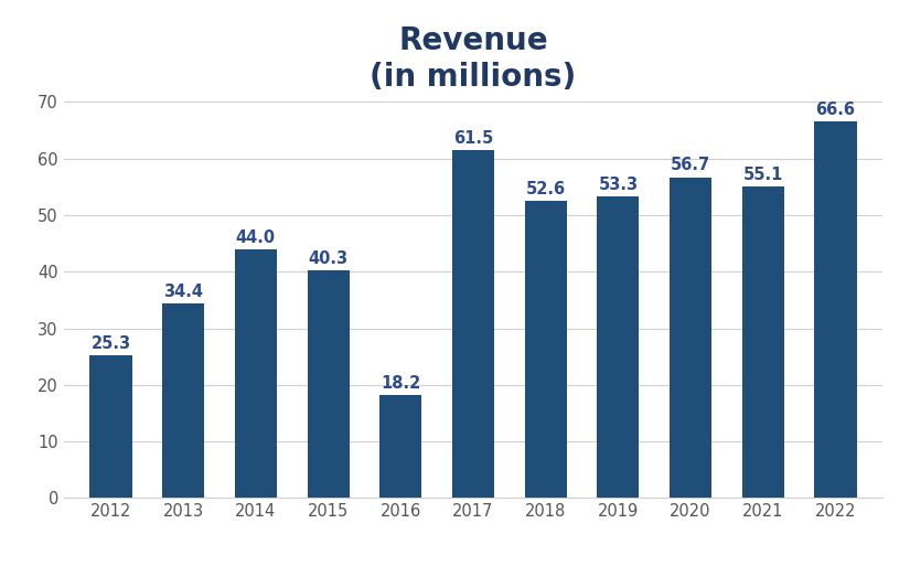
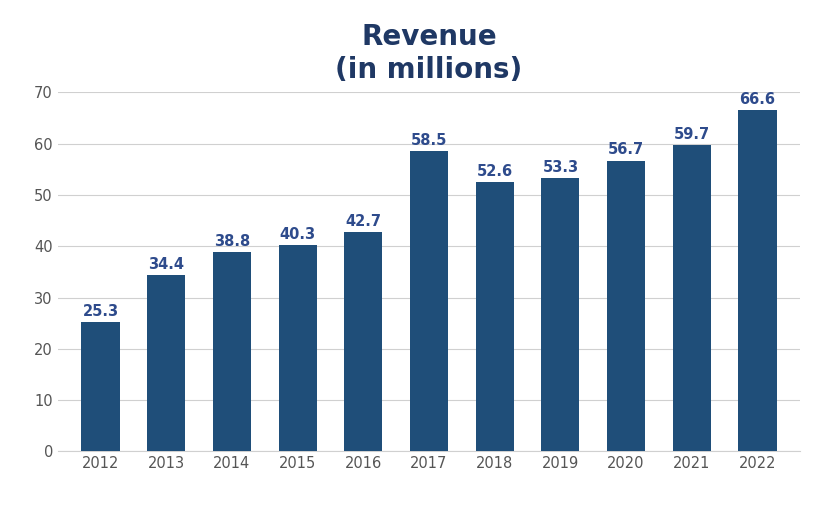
2014: 44.0 -> 38.8
2016: 18.2 -> 42.7
2017: 61.5 -> 58.5
2021: 55.1 -> 59.7
